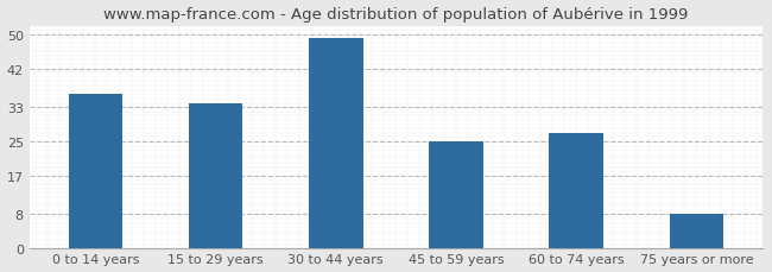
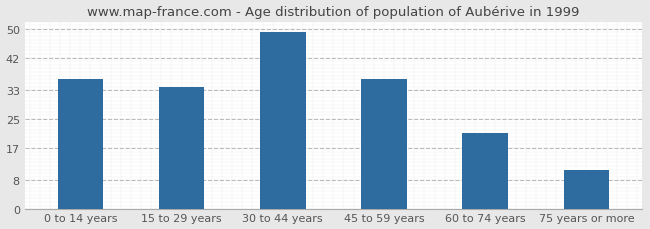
45 to 59 years: 25 -> 36
60 to 74 years: 27 -> 21
75 years or more: 8 -> 11
